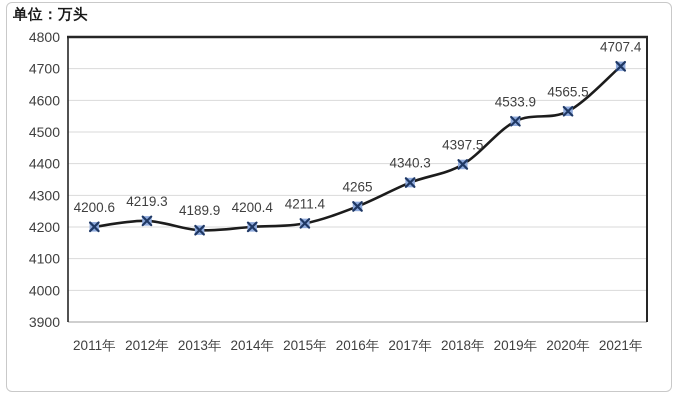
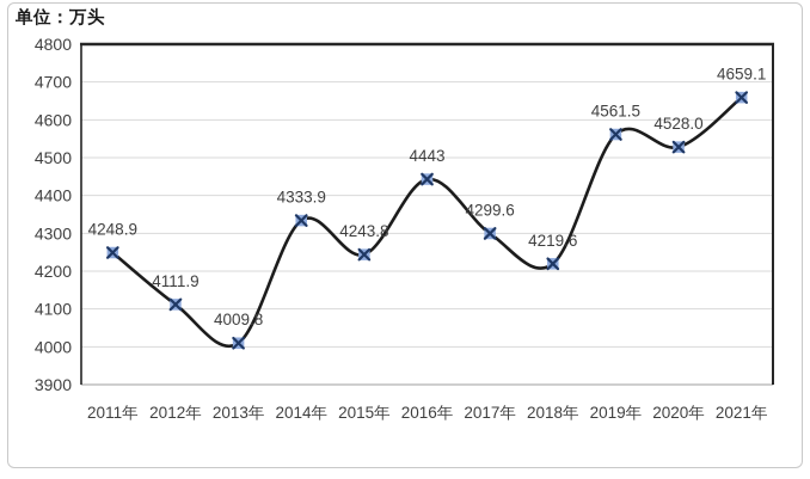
2011年: 4200.6 -> 4248.9
2012年: 4219.3 -> 4111.9
2013年: 4189.9 -> 4009.8
2014年: 4200.4 -> 4333.9
2015年: 4211.4 -> 4243.8
2016年: 4265 -> 4443
2017年: 4340.3 -> 4299.6
2018年: 4397.5 -> 4219.6
2019年: 4533.9 -> 4561.5
2020年: 4565.5 -> 4528.0
2021年: 4707.4 -> 4659.1
